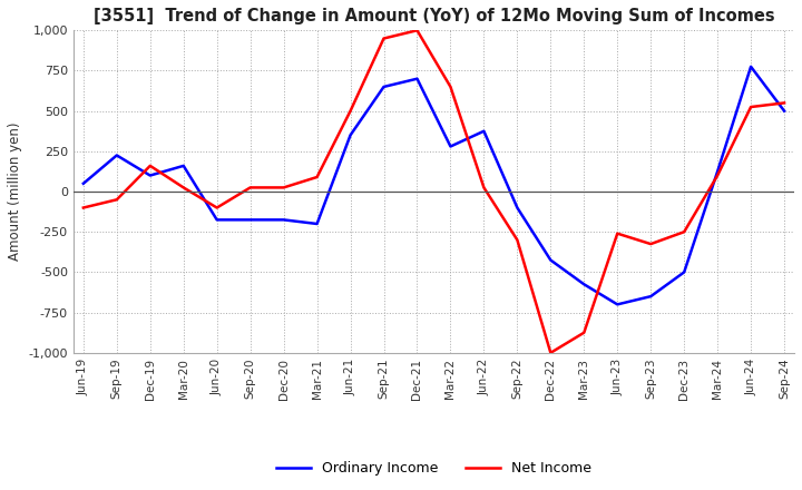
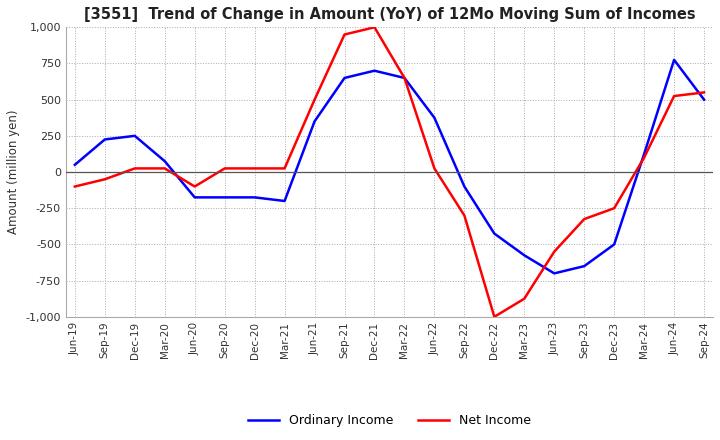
Ordinary Income/Dec-19: 100 -> 250
Net Income/Dec-19: 160 -> 20
Ordinary Income/Mar-20: 160 -> 80
Net Income/Mar-21: 90 -> 20
Ordinary Income/Mar-22: 280 -> 650
Net Income/Jun-23: -260 -> -550
